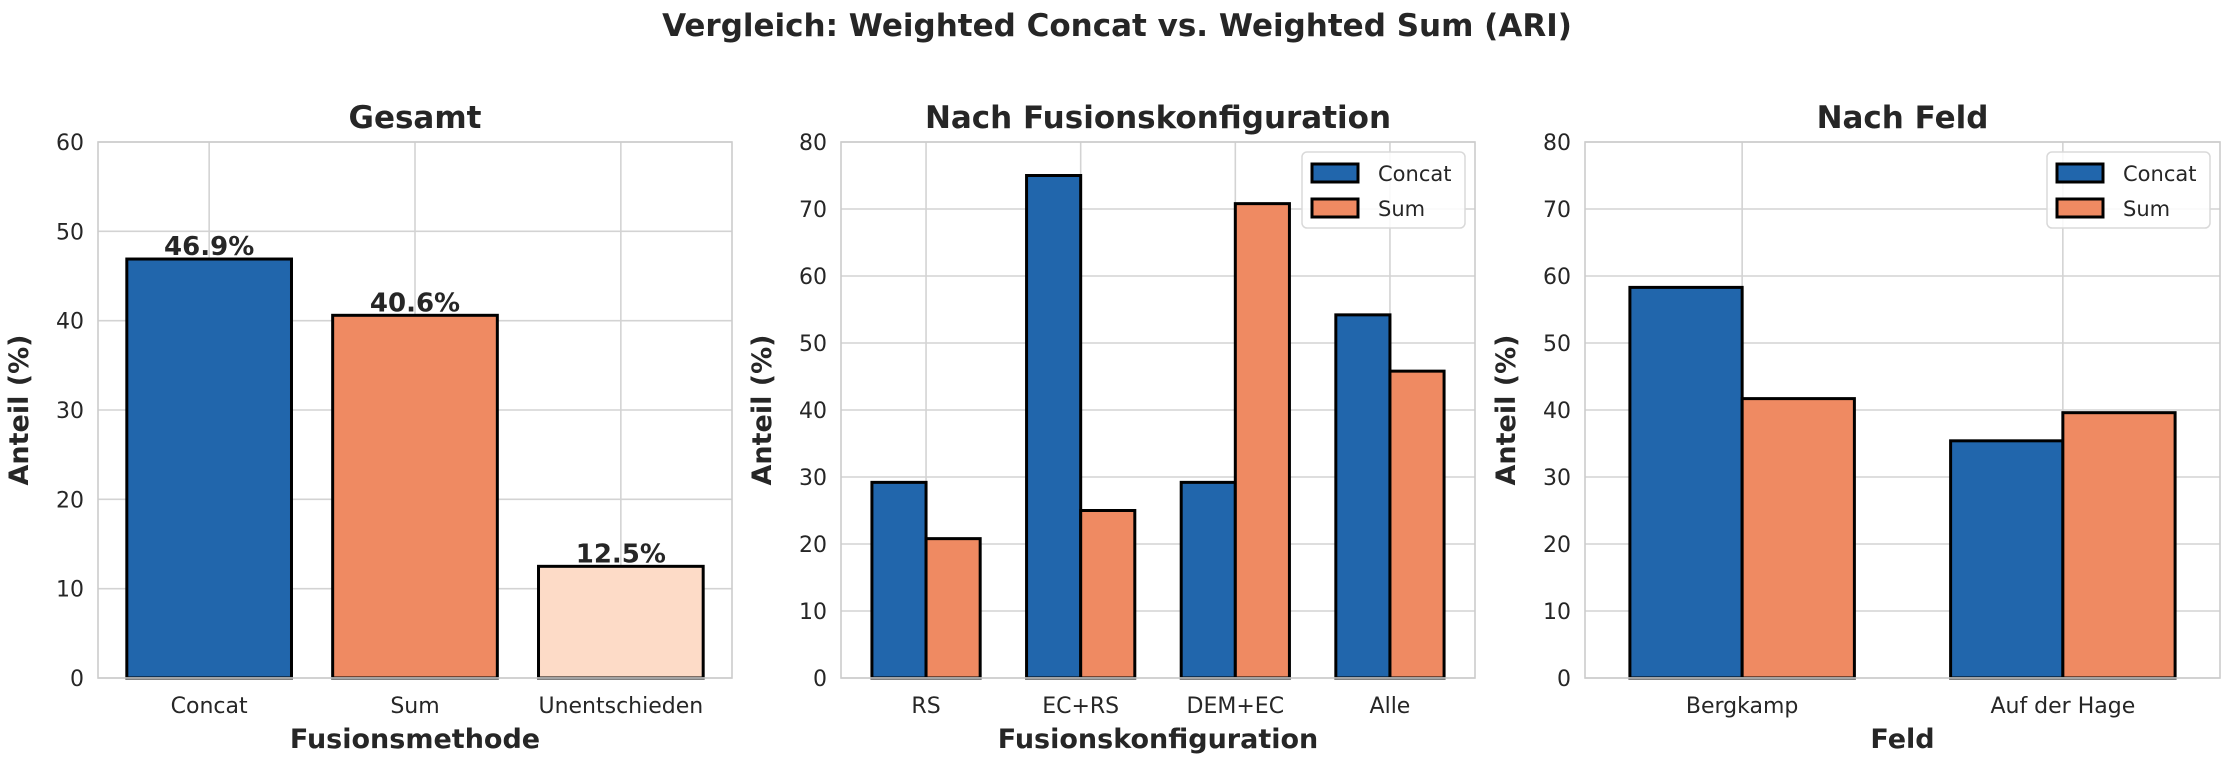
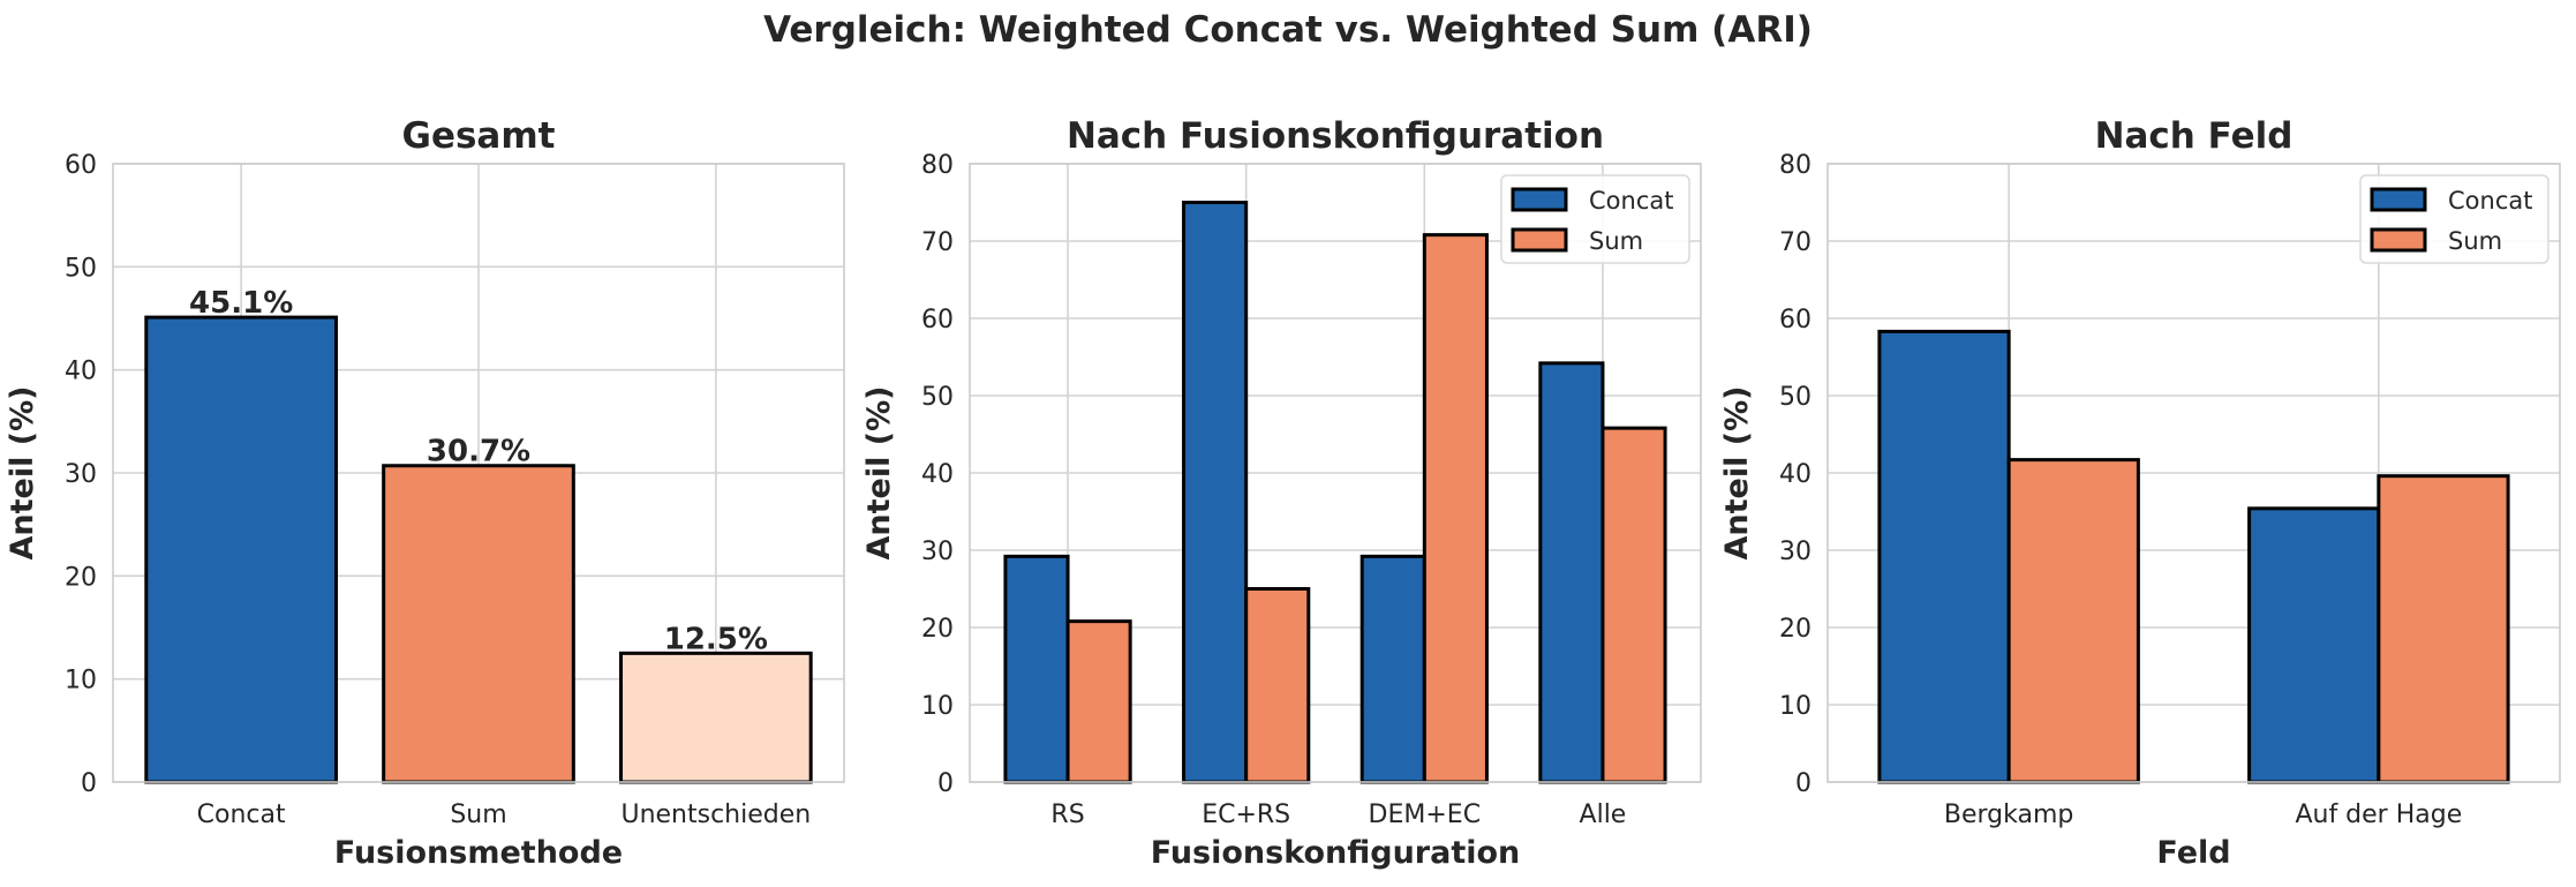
Gesamt/Concat: 46.9% -> 45.1%
Gesamt/Sum: 40.6% -> 30.7%
